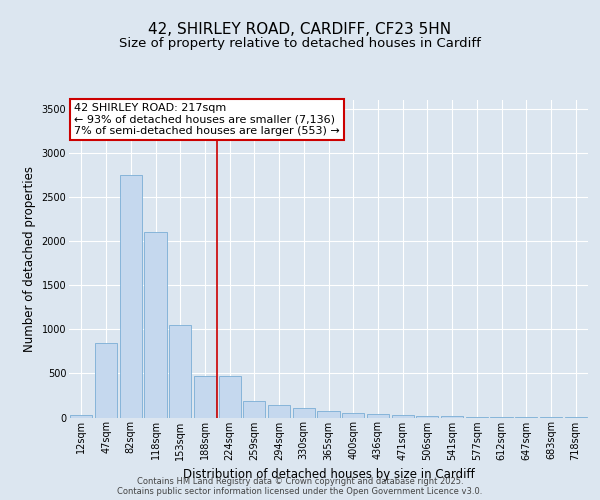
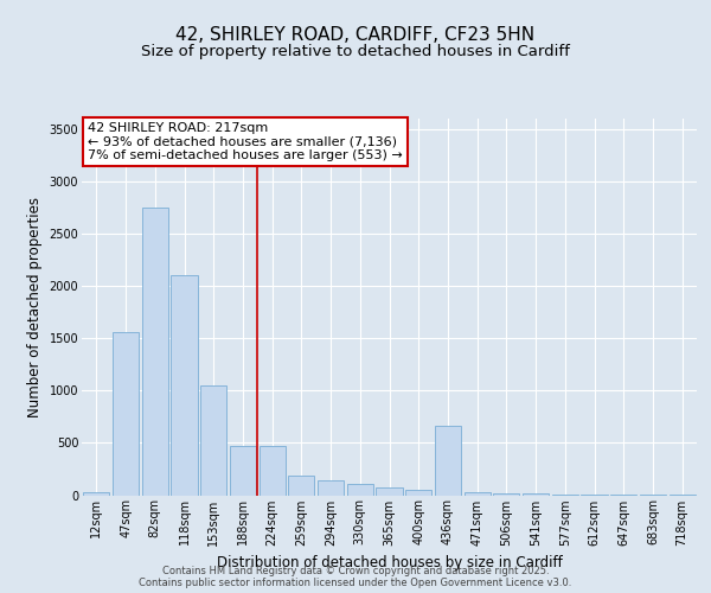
47sqm: 850 -> 1560
436sqm: 40 -> 660
